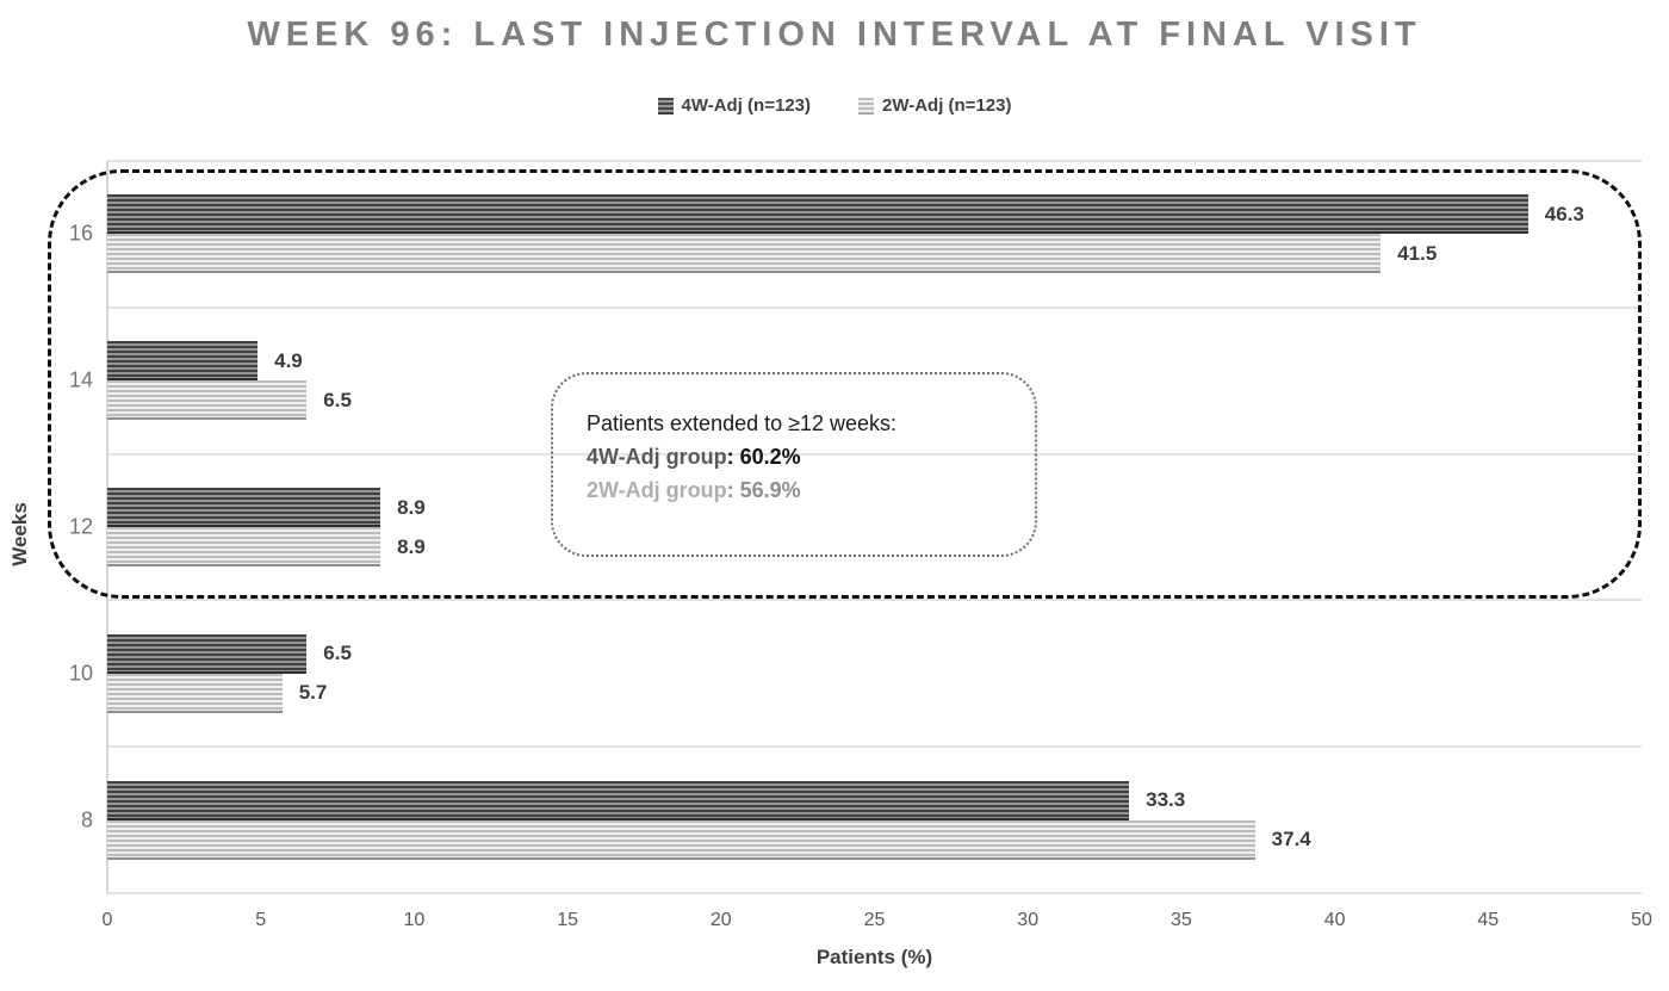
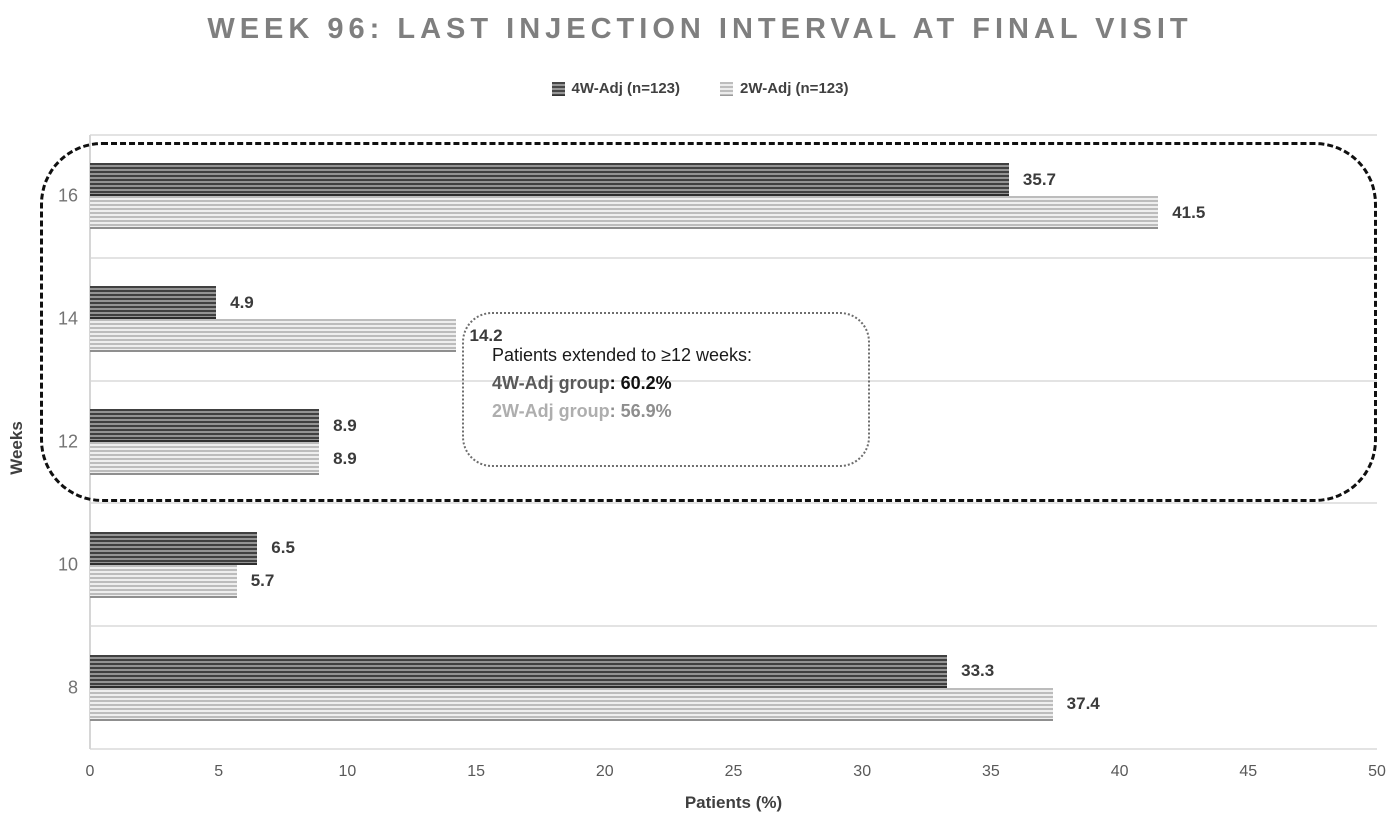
4W-Adj (n=123)/16: 46.3 -> 35.7
2W-Adj (n=123)/14: 6.5 -> 14.2
